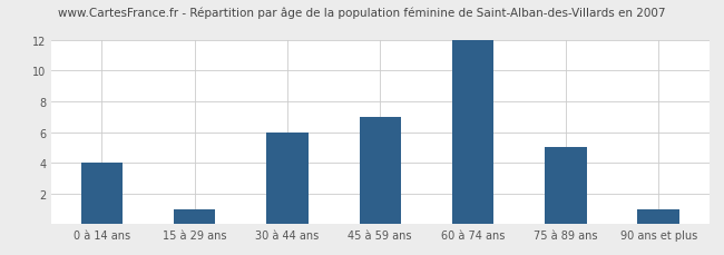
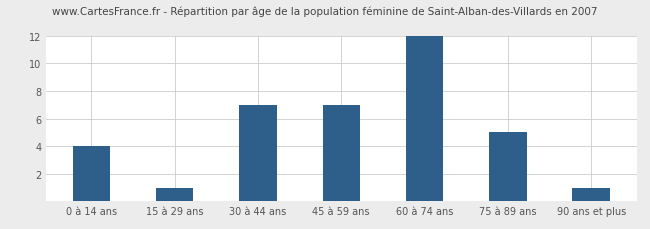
30 à 44 ans: 6 -> 7
